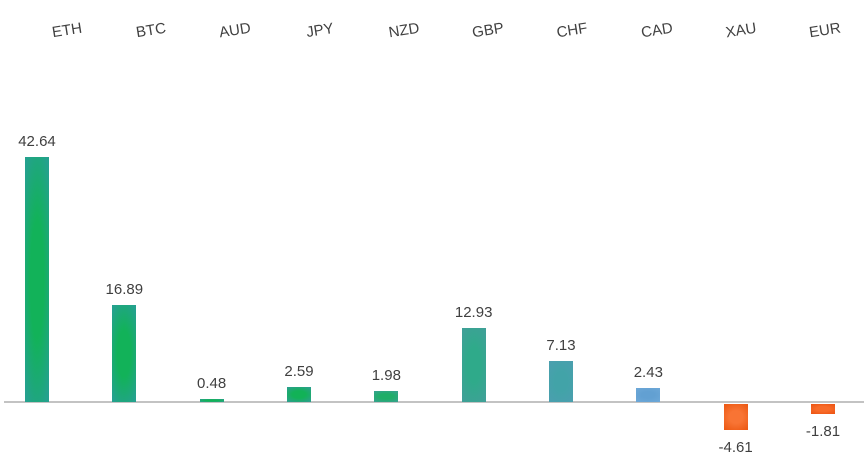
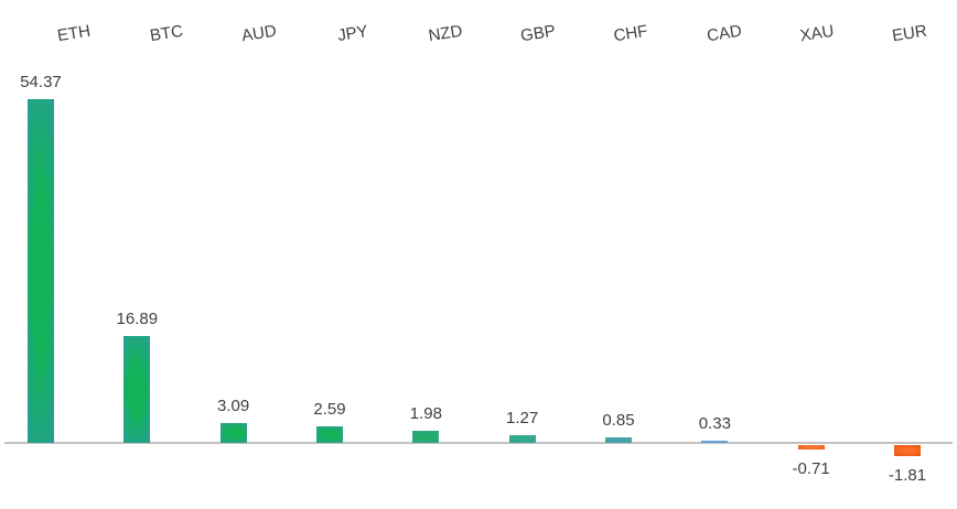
ETH: 42.64 -> 54.37
AUD: 0.48 -> 3.09
GBP: 12.93 -> 1.27
CHF: 7.13 -> 0.85
CAD: 2.43 -> 0.33
XAU: -4.61 -> -0.71
